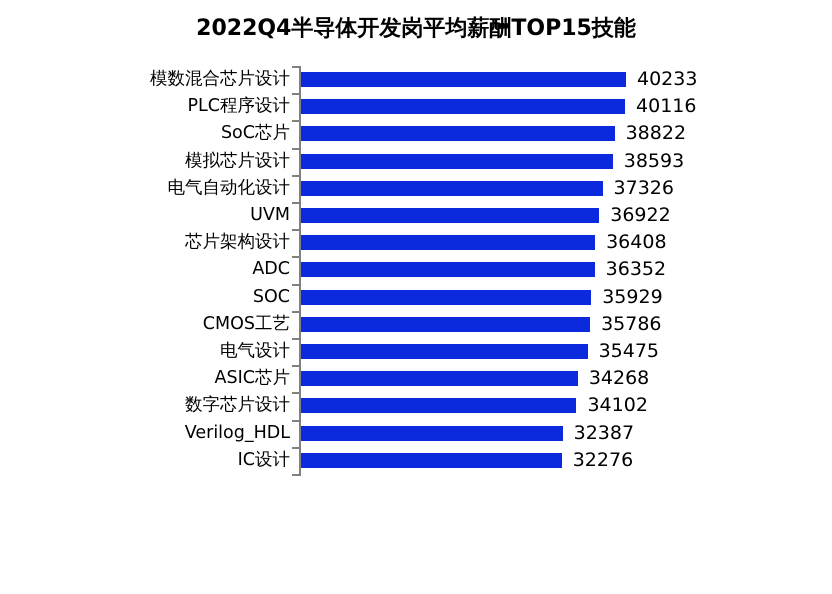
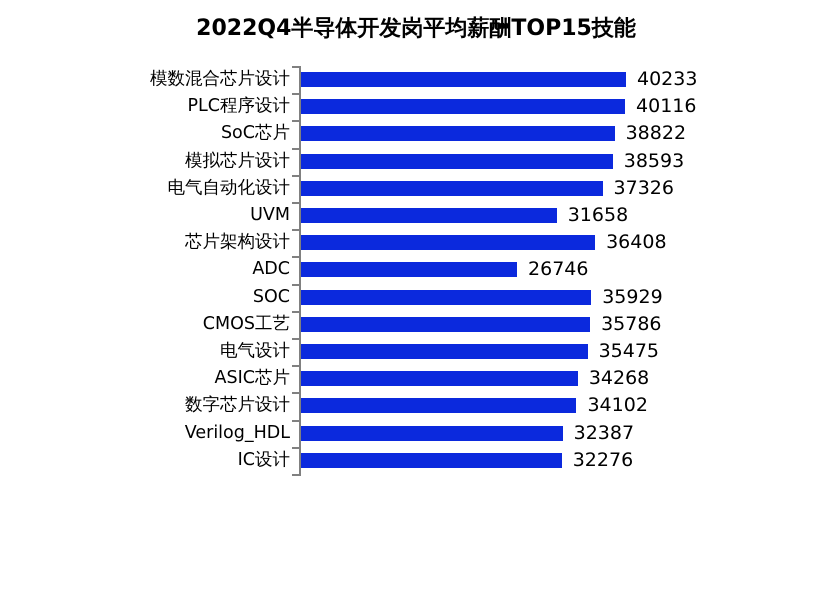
UVM: 36922 -> 31658
ADC: 36352 -> 26746
